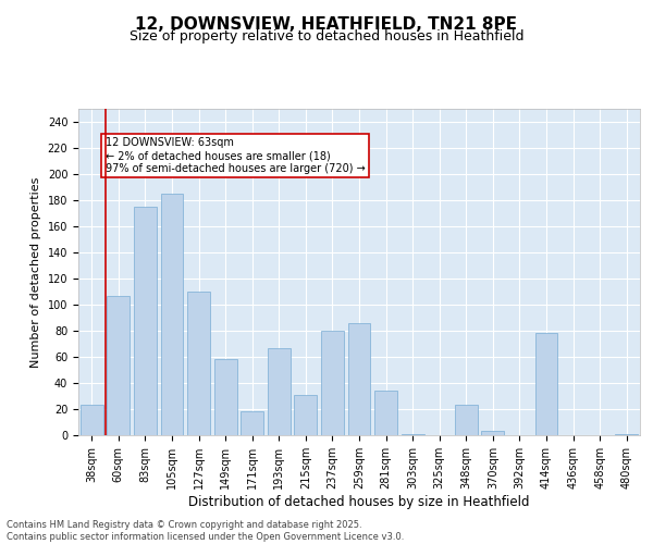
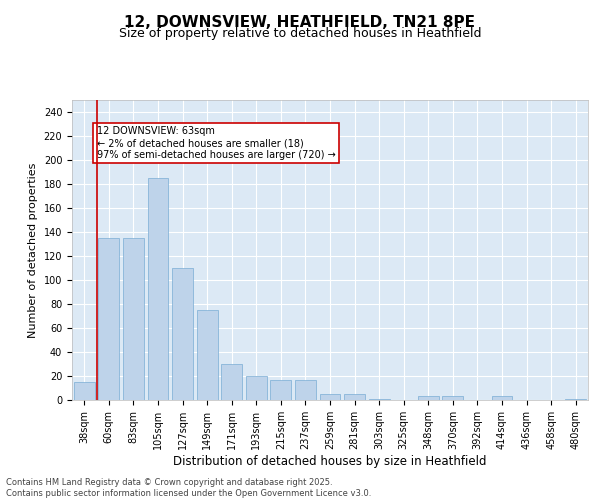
38sqm: 23 -> 15
60sqm: 107 -> 135
83sqm: 175 -> 135
149sqm: 58 -> 75
171sqm: 18 -> 30
193sqm: 67 -> 20
215sqm: 31 -> 17
237sqm: 80 -> 17
259sqm: 86 -> 5
281sqm: 34 -> 5
348sqm: 23 -> 3
414sqm: 78 -> 3
